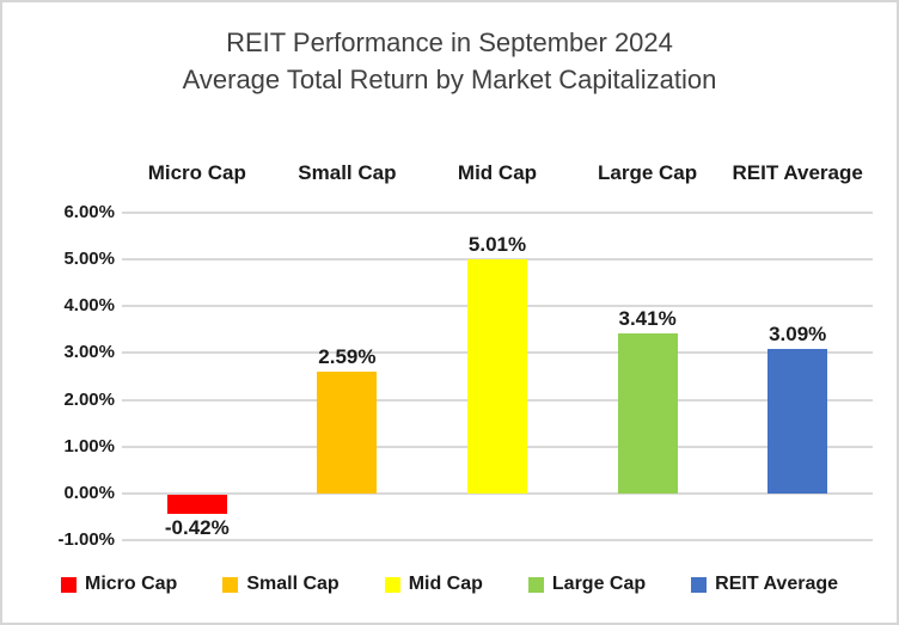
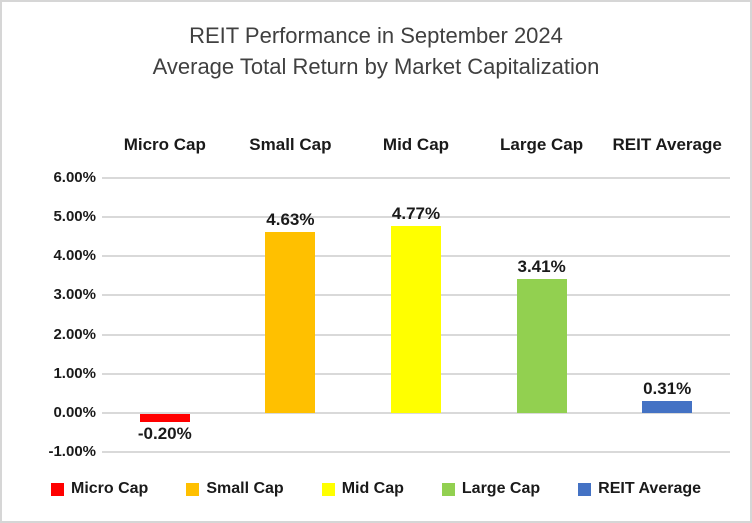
Micro Cap: -0.42% -> -0.20%
Small Cap: 2.59% -> 4.63%
Mid Cap: 5.01% -> 4.77%
REIT Average: 3.09% -> 0.31%
